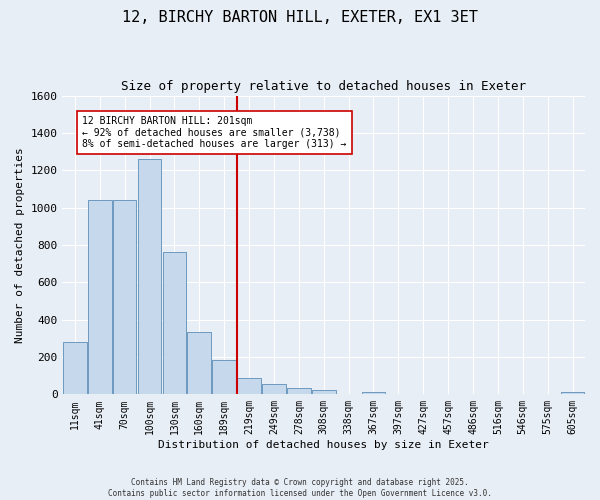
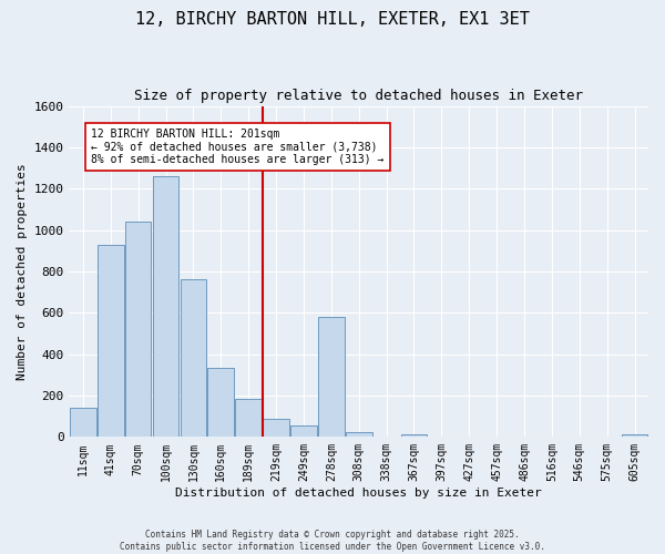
11sqm: 280 -> 140
41sqm: 1040 -> 930
278sqm: 40 -> 580
